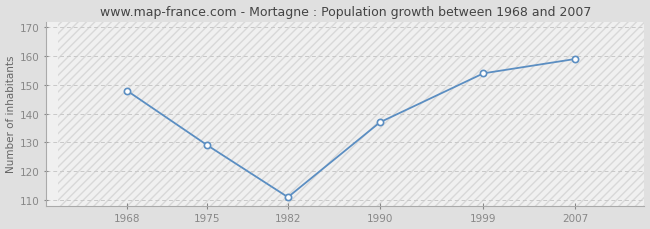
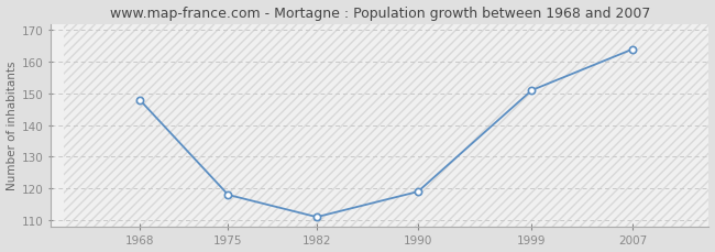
1975: 129 -> 118
1990: 137 -> 119
1999: 154 -> 151
2007: 159 -> 164
